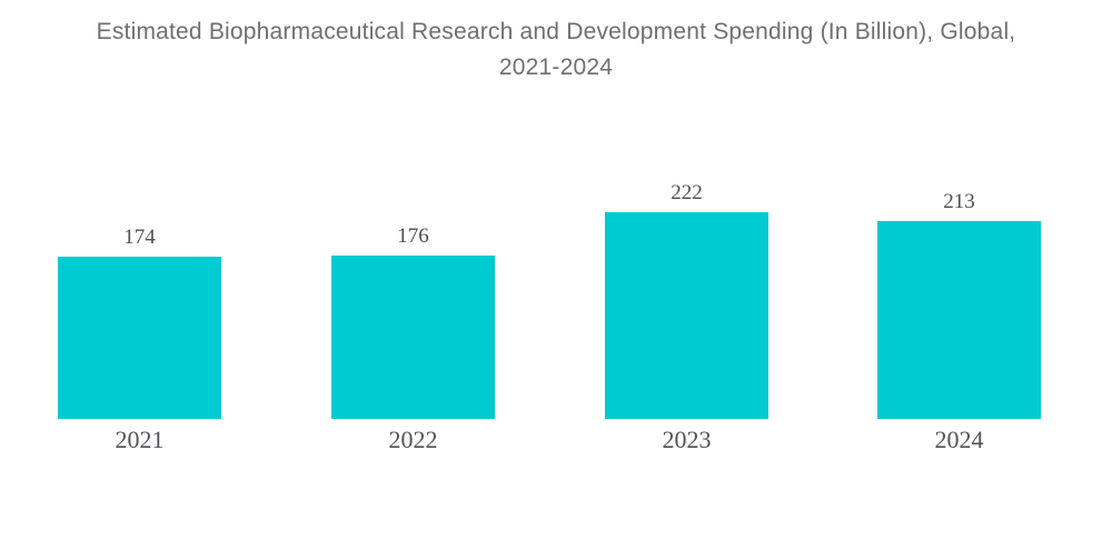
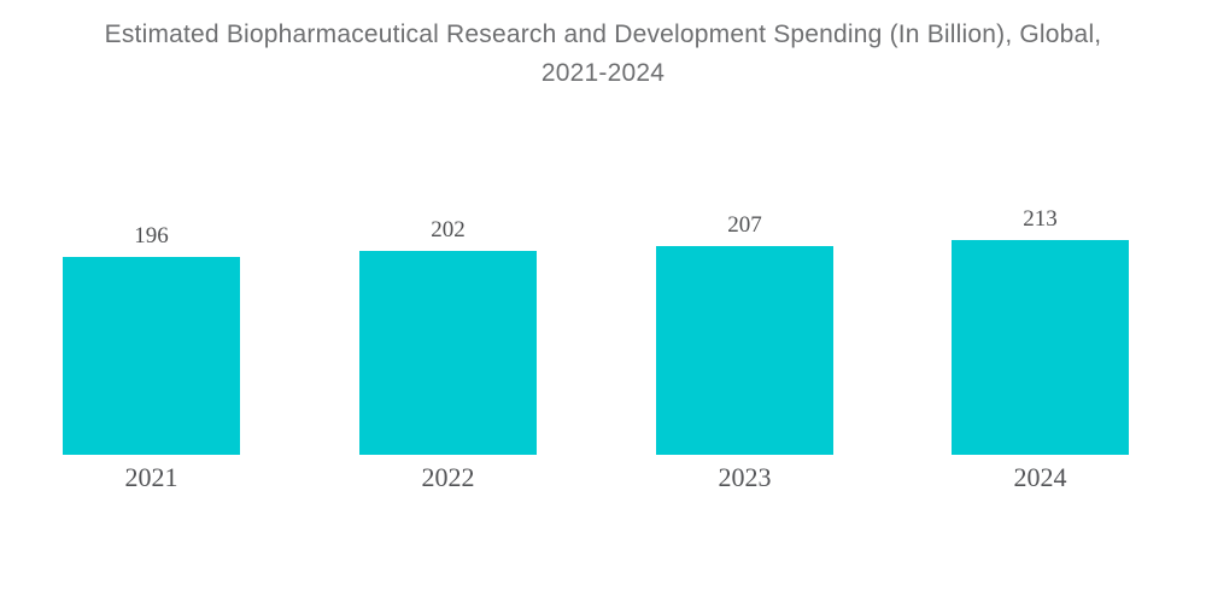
2021: 174 -> 196
2022: 176 -> 202
2023: 222 -> 207
